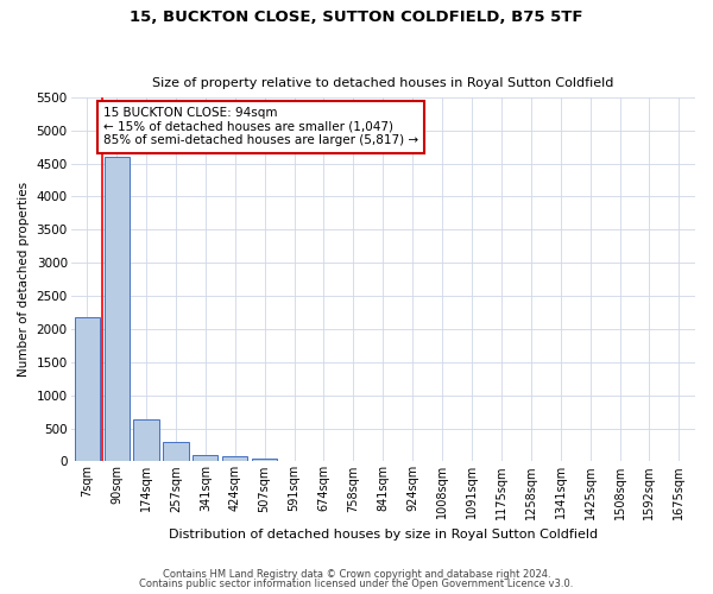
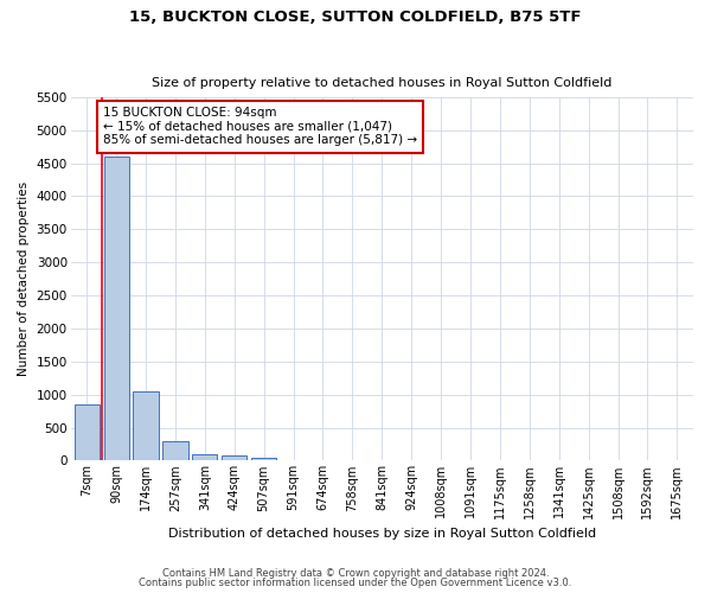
7sqm: 2180 -> 850
174sqm: 640 -> 1050
